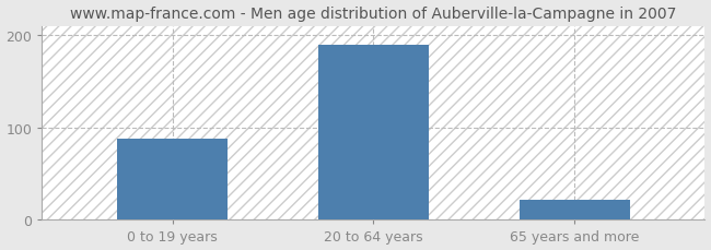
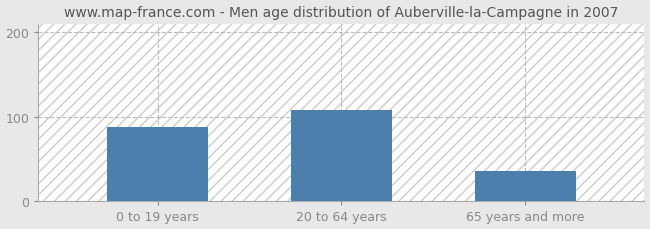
20 to 64 years: 190 -> 108
65 years and more: 22 -> 36
